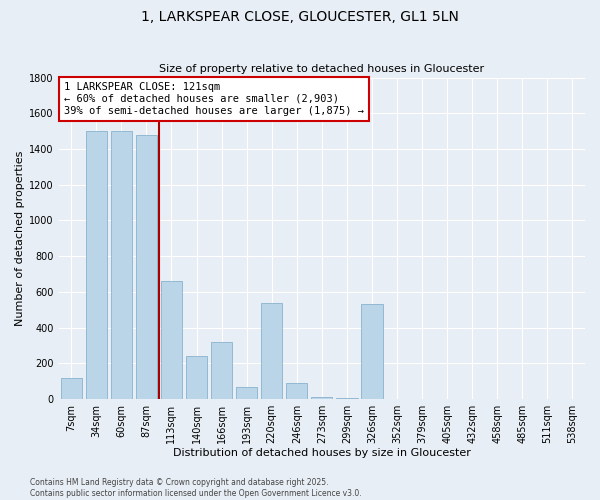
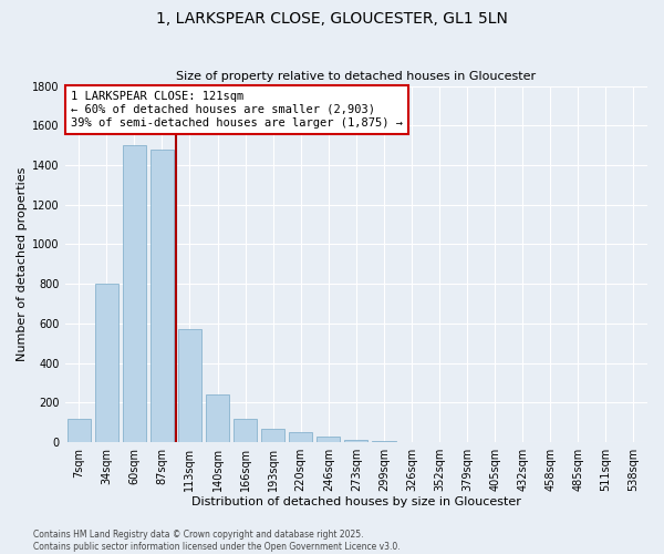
34sqm: 1500 -> 800
113sqm: 660 -> 570
166sqm: 320 -> 120
220sqm: 540 -> 50
246sqm: 90 -> 30
326sqm: 530 -> 0
